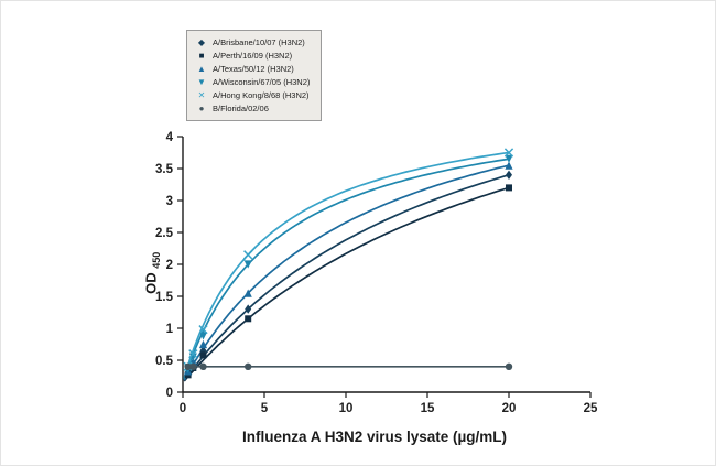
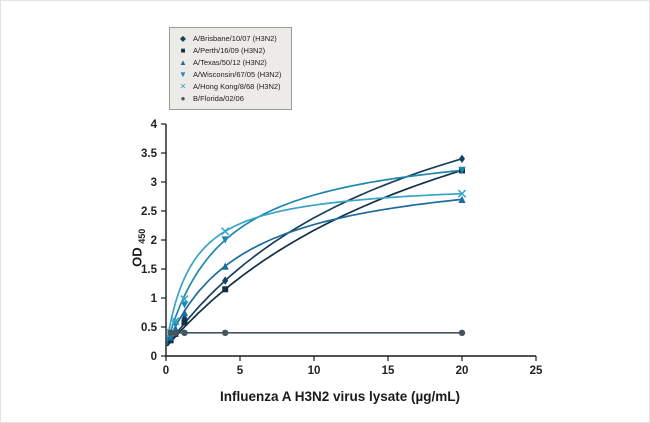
A/Texas/50/12 (H3N2)/20: 3.5 -> 2.7
A/Wisconsin/67/05 (H3N2)/20: 3.6 -> 3.2
A/Hong Kong/8/68 (H3N2)/20: 3.8 -> 2.8
